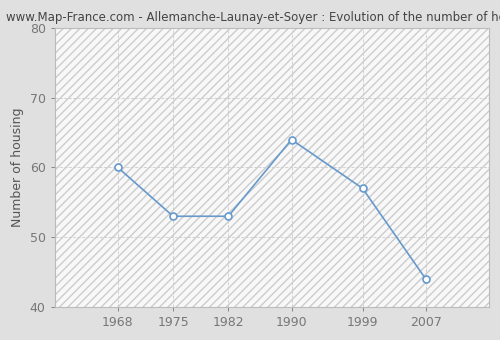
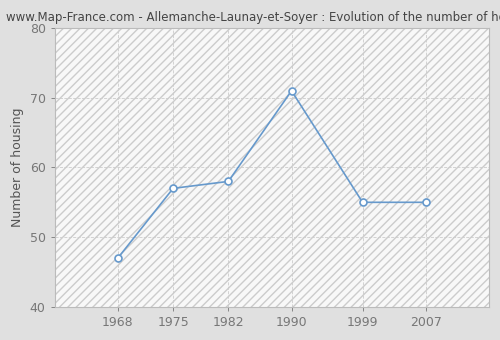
1968: 60 -> 47
1975: 53 -> 57
1982: 53 -> 58
1990: 64 -> 71
1999: 57 -> 55
2007: 44 -> 55
